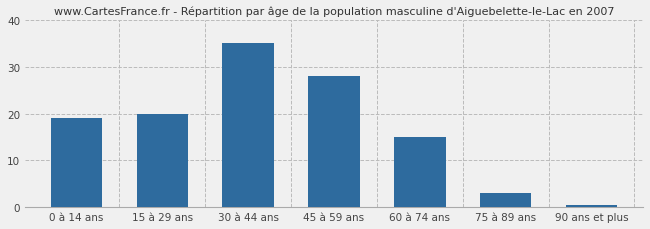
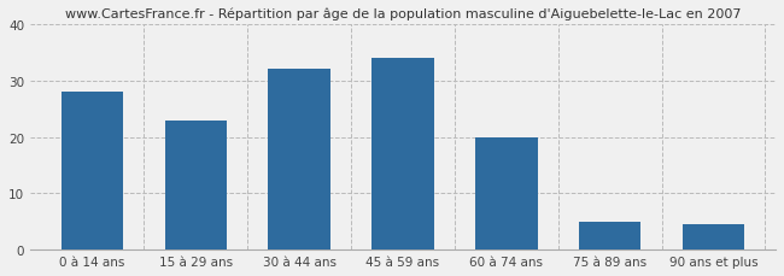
0 à 14 ans: 19.0 -> 28.0
15 à 29 ans: 20.0 -> 23.0
30 à 44 ans: 35.0 -> 32.0
45 à 59 ans: 28.0 -> 34.0
60 à 74 ans: 15.0 -> 20.0
75 à 89 ans: 3.0 -> 5.0
90 ans et plus: 0.4 -> 4.5
